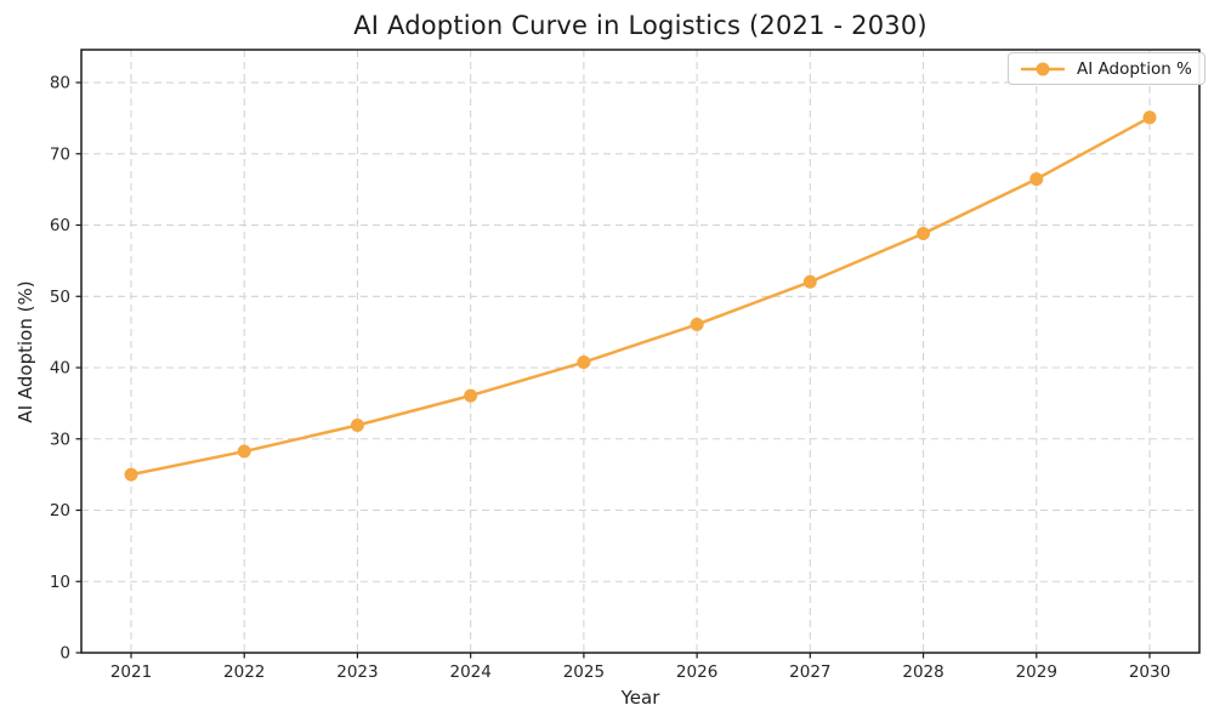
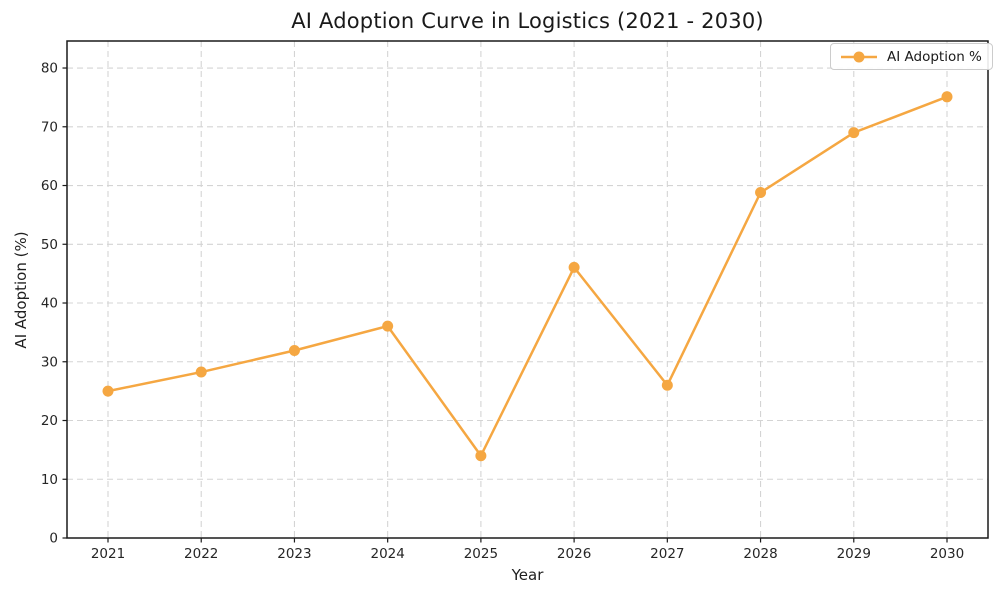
2025: 41 -> 14
2027: 52 -> 26
2029: 66 -> 69
